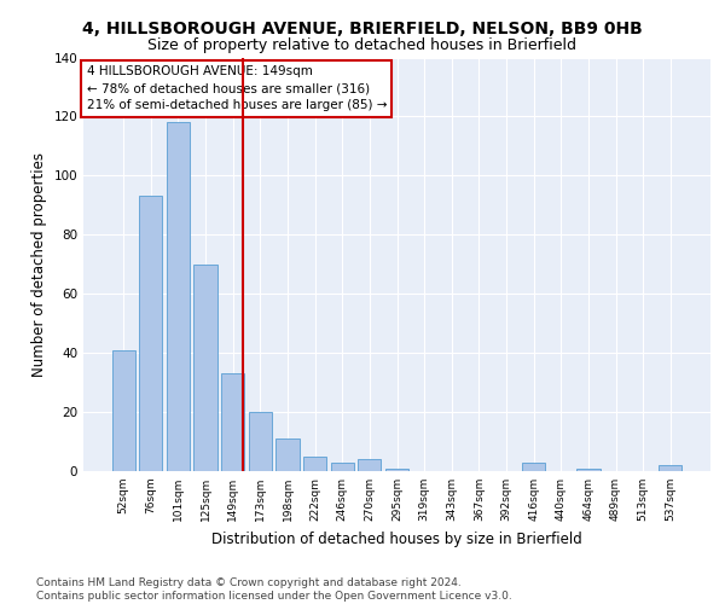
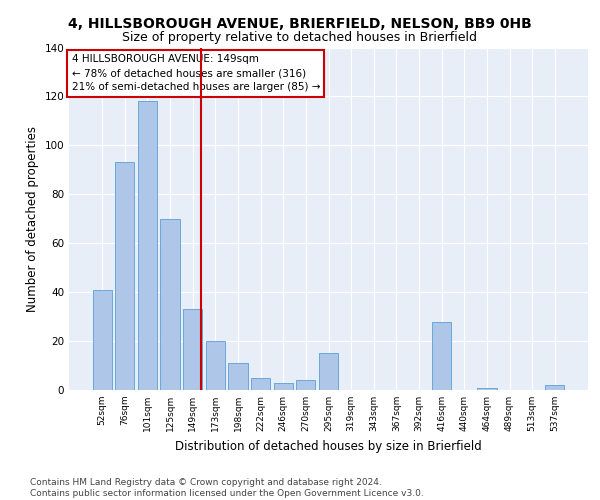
295sqm: 1 -> 15
416sqm: 3 -> 28
